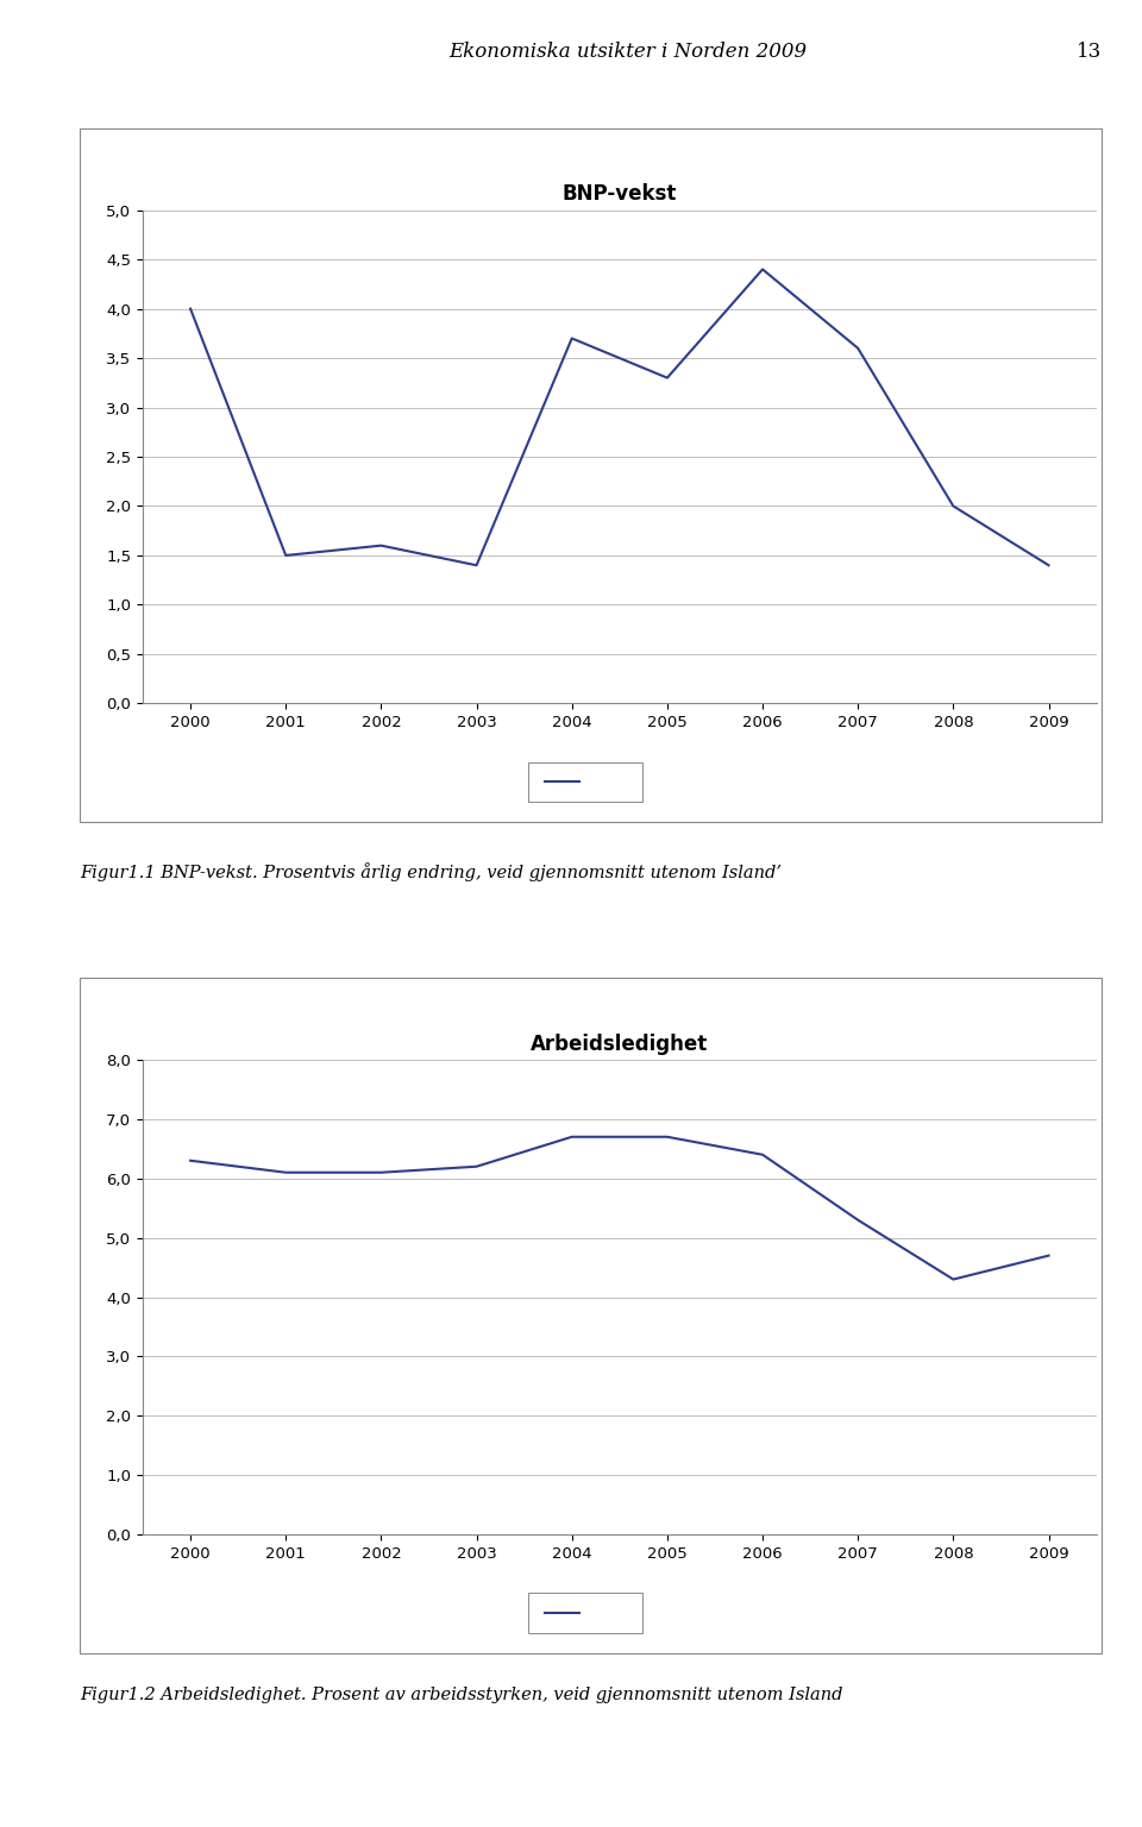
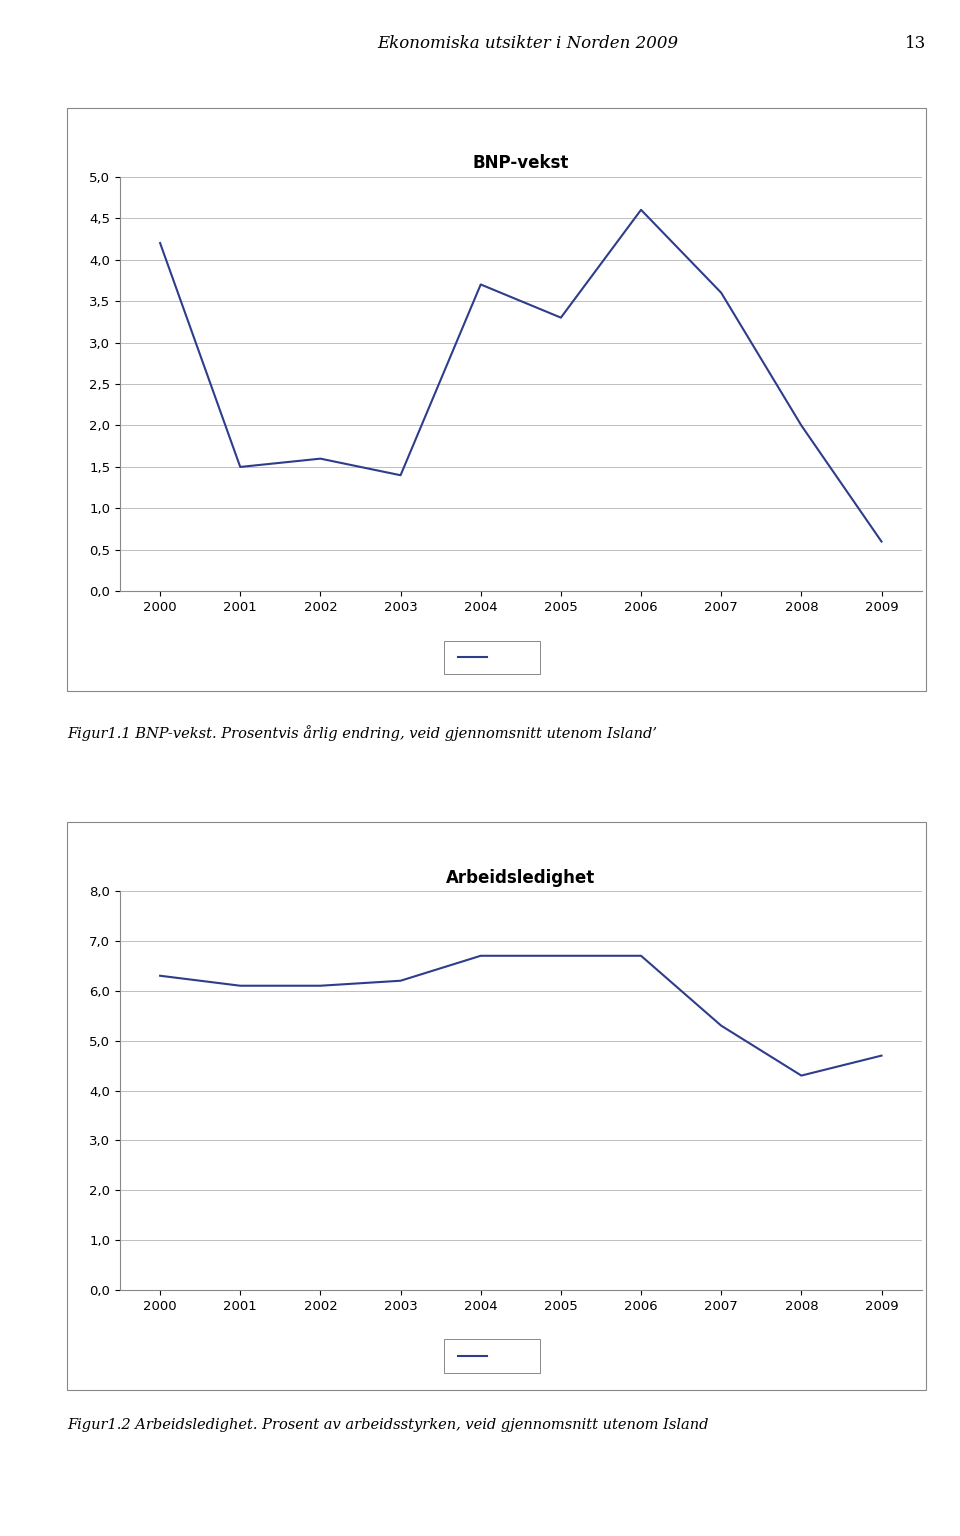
BNP-vekst/2000: 4,0 -> 4,2
BNP-vekst/2006: 4,4 -> 4,6
BNP-vekst/2009: 1,4 -> 0,6
Arbeidsledighet/2006: 6,4 -> 6,7
